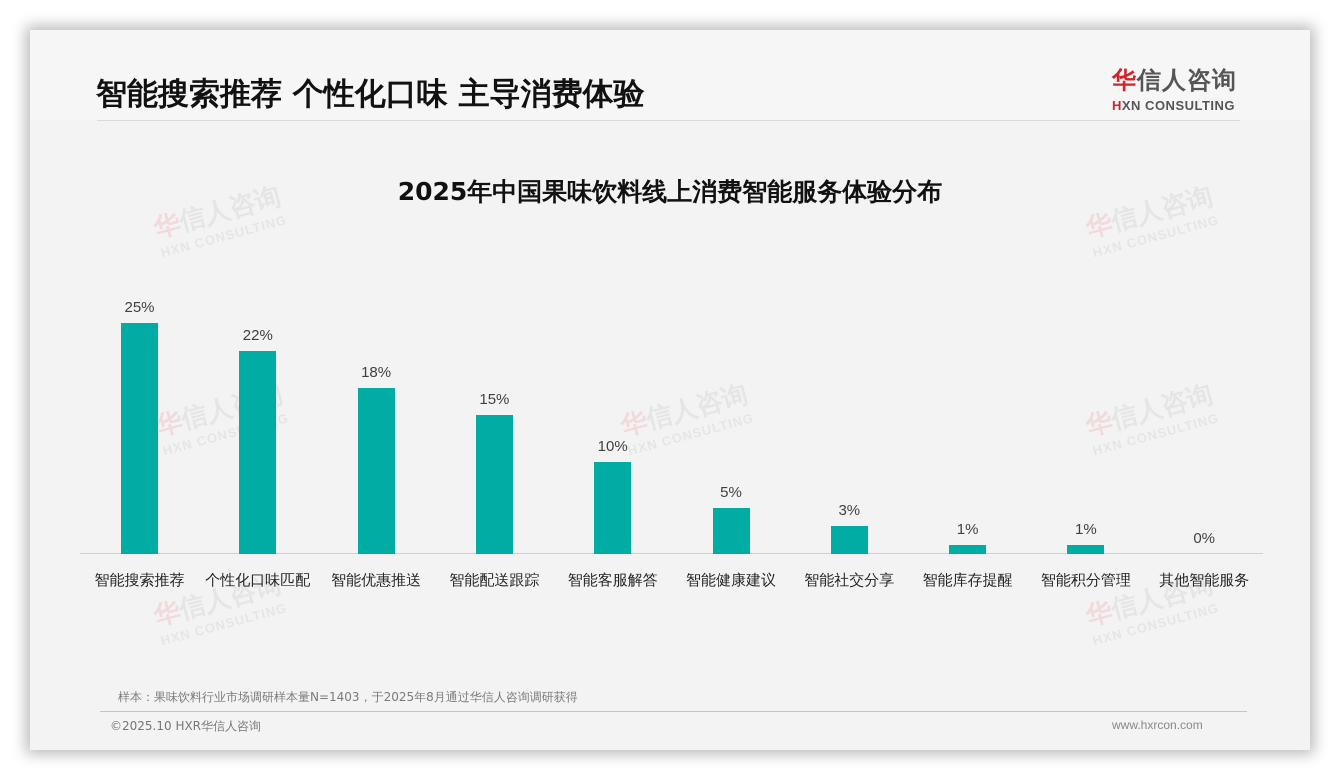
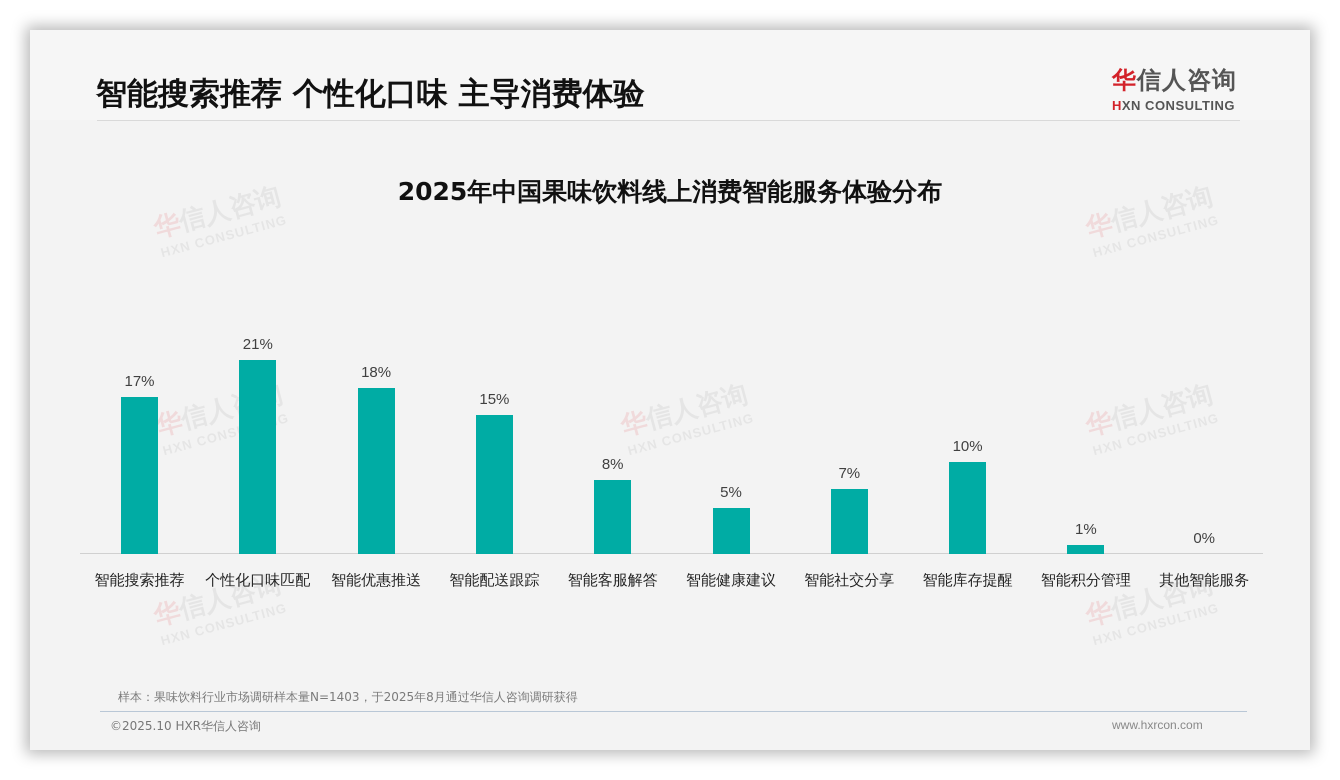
智能搜索推荐: 25% -> 17%
个性化口味匹配: 22% -> 21%
智能客服解答: 10% -> 8%
智能社交分享: 3% -> 7%
智能库存提醒: 1% -> 10%
